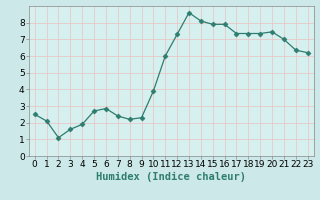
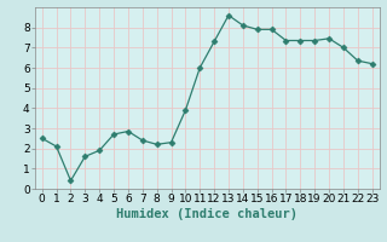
2: 1.1 -> 0.4
